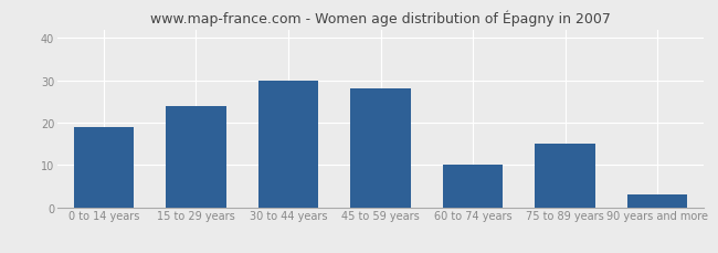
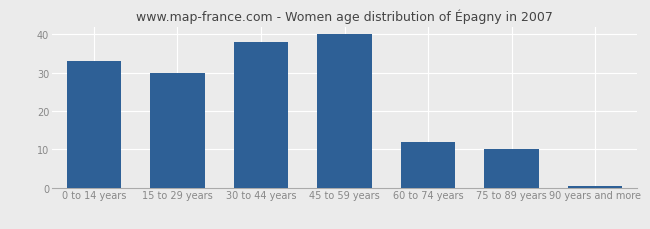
0 to 14 years: 19.0 -> 33.0
15 to 29 years: 24.0 -> 30.0
30 to 44 years: 30.0 -> 38.0
45 to 59 years: 28.0 -> 40.0
60 to 74 years: 10.0 -> 12.0
75 to 89 years: 15.0 -> 10.0
90 years and more: 3.0 -> 0.5
